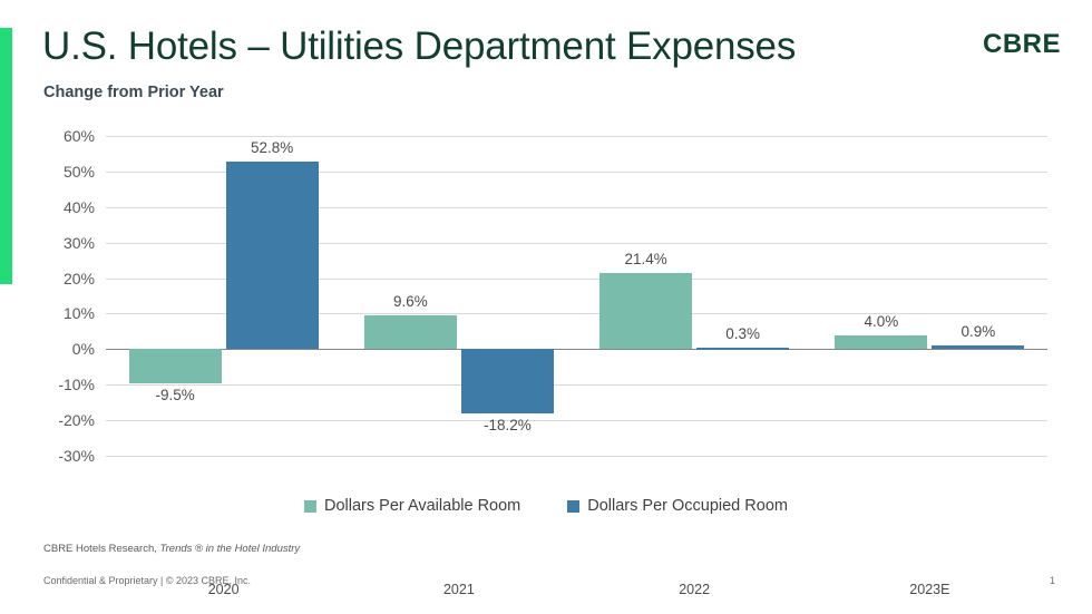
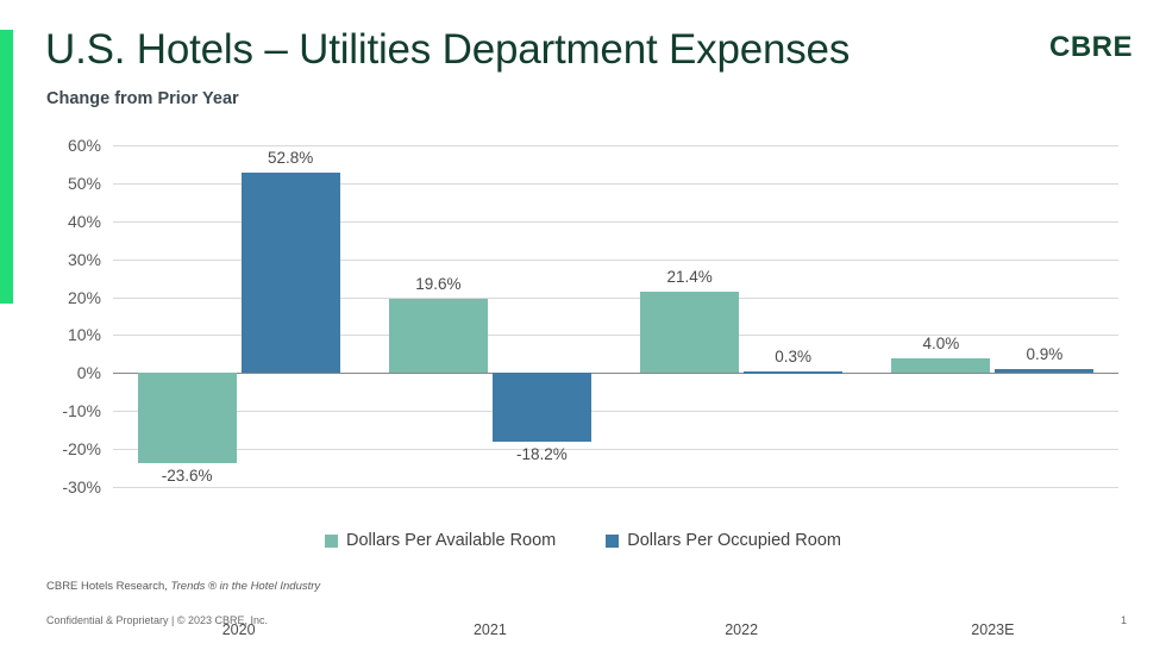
Dollars Per Available Room/2020: -9.5% -> -23.6%
Dollars Per Available Room/2021: 9.6% -> 19.6%
